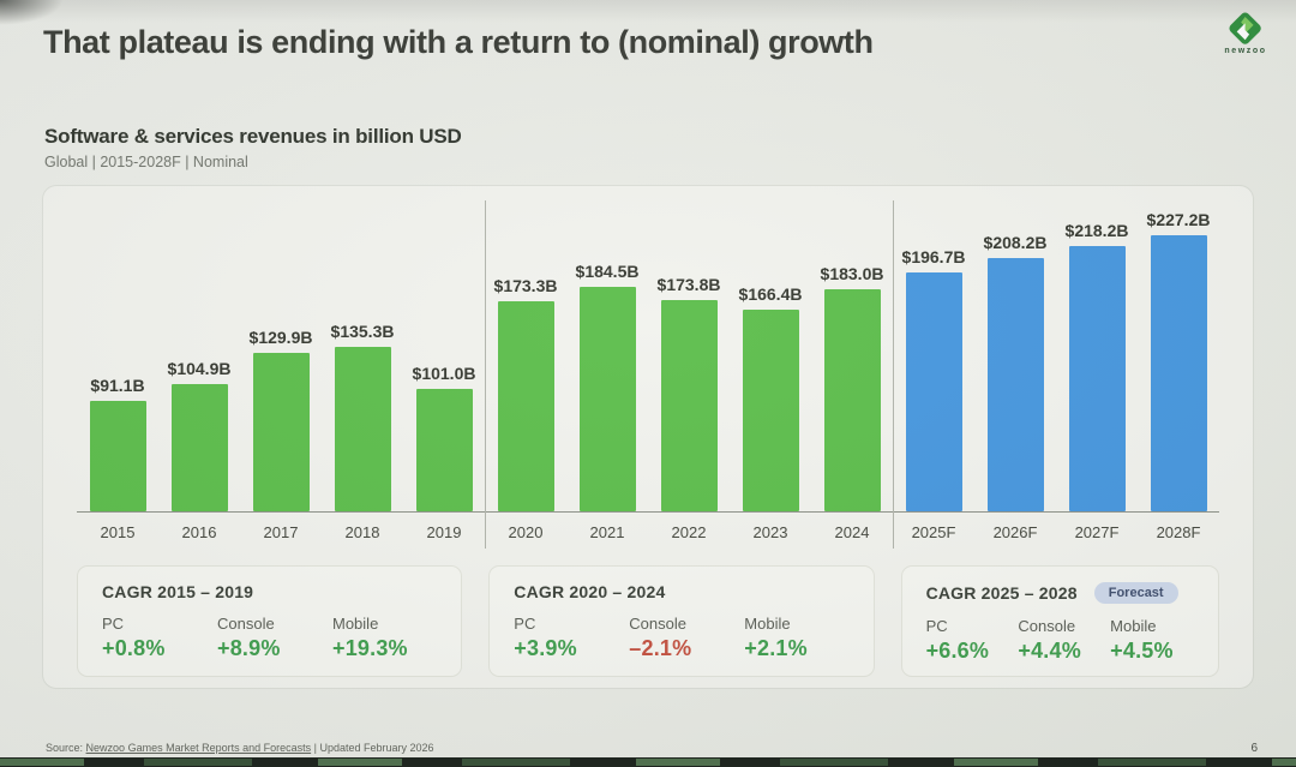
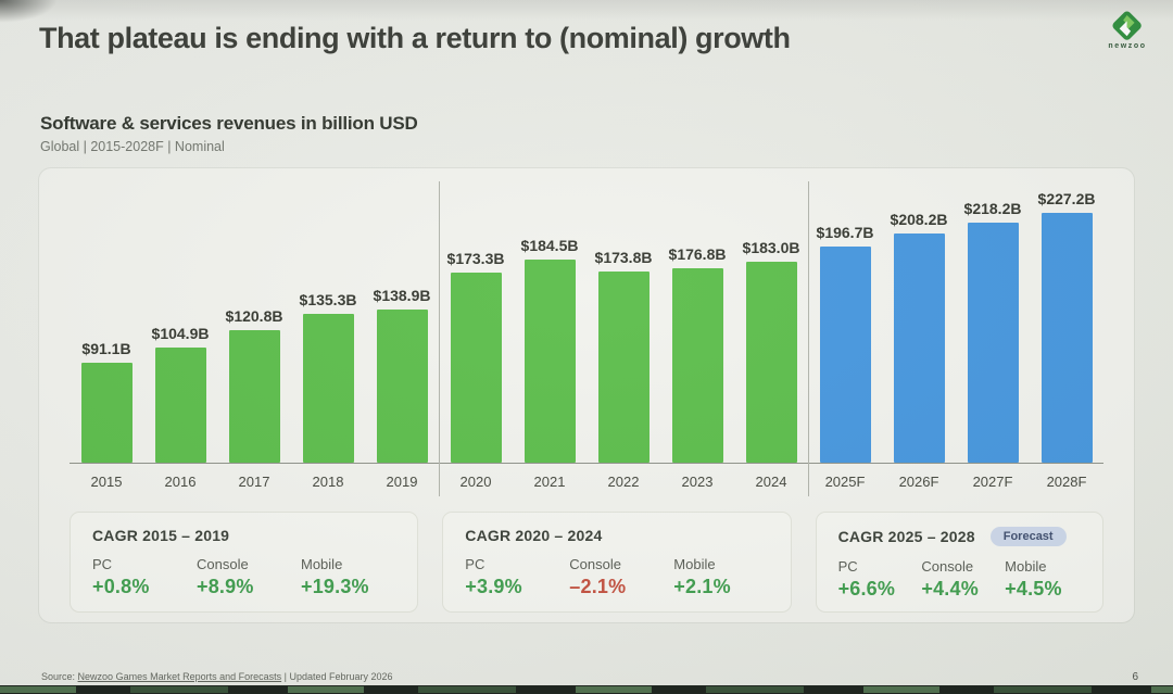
2017: $129.9B -> $120.8B
2019: $101.0B -> $138.9B
2023: $166.4B -> $176.8B
